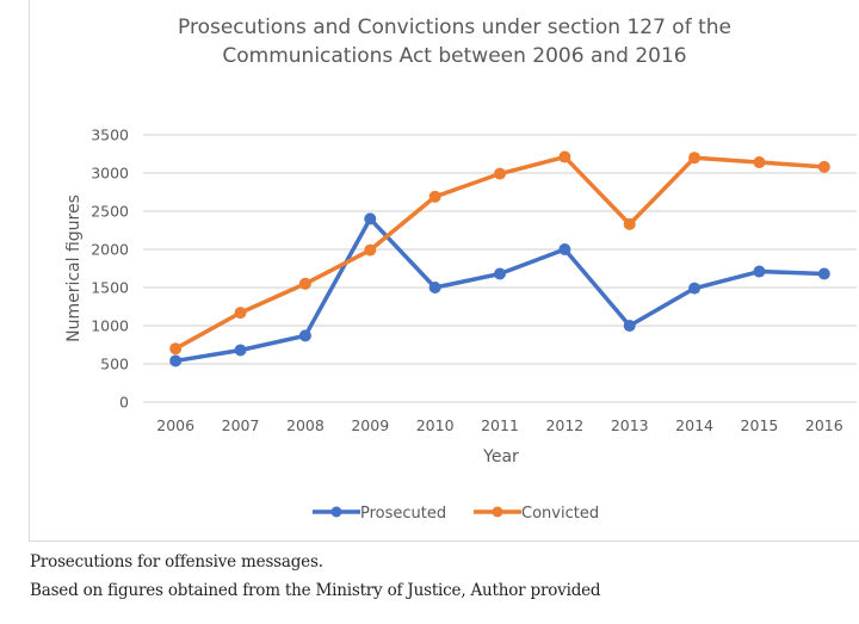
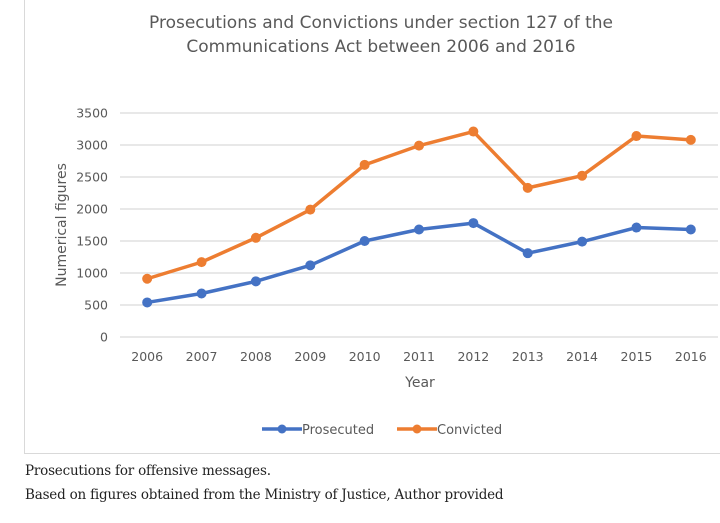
Convicted/2006: 700 -> 900
Prosecuted/2009: 2400 -> 1100
Prosecuted/2012: 2000 -> 1800
Prosecuted/2013: 1000 -> 1300
Convicted/2014: 3200 -> 2500
